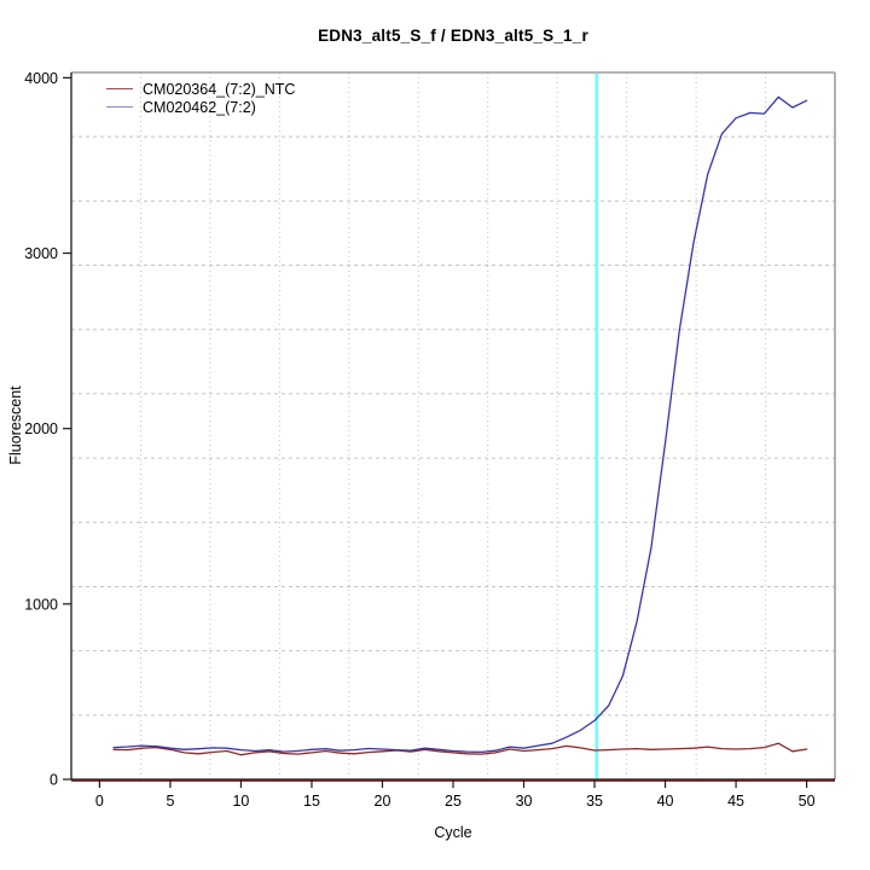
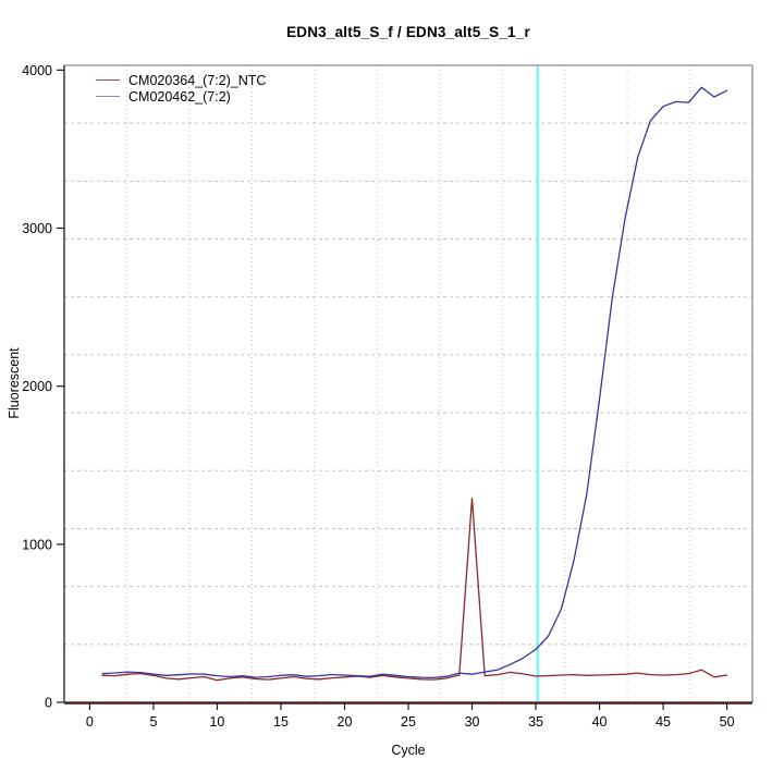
CM020364_(7:2)_NTC/30: 160 -> 1290
